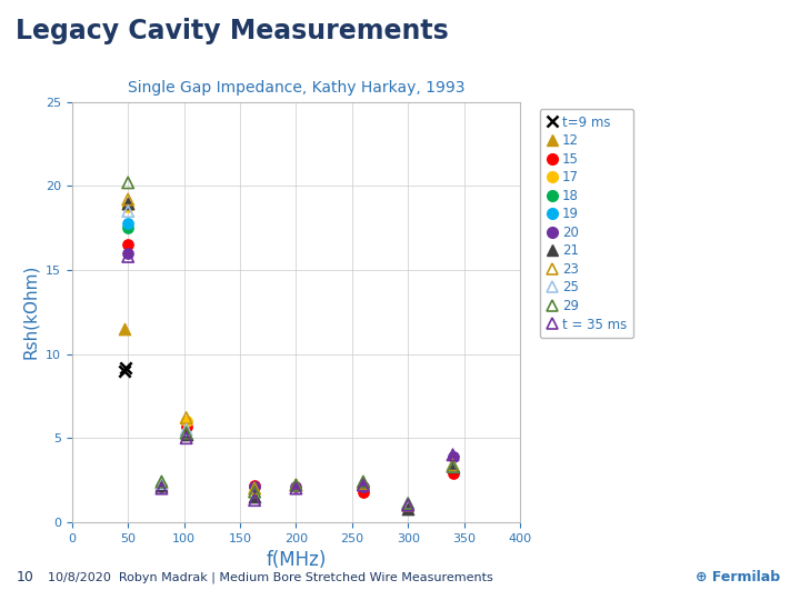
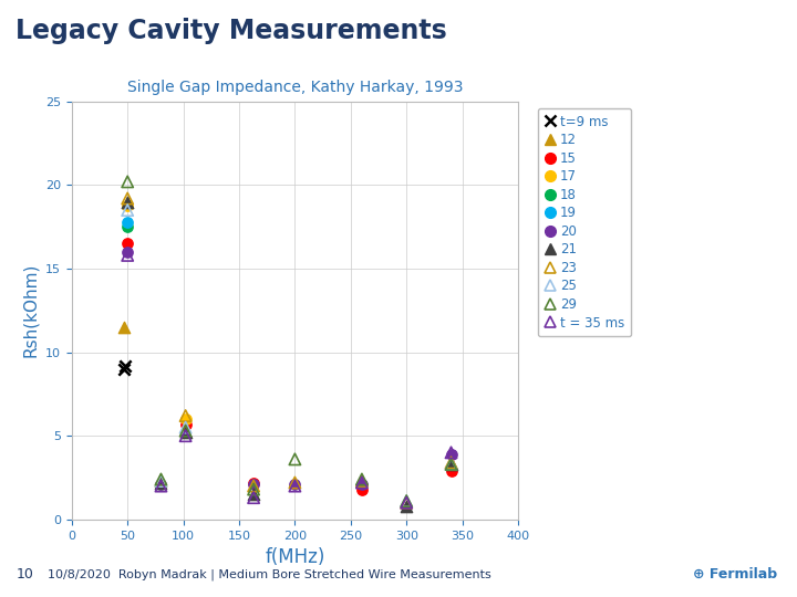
29/200: 2.2 -> 3.6
